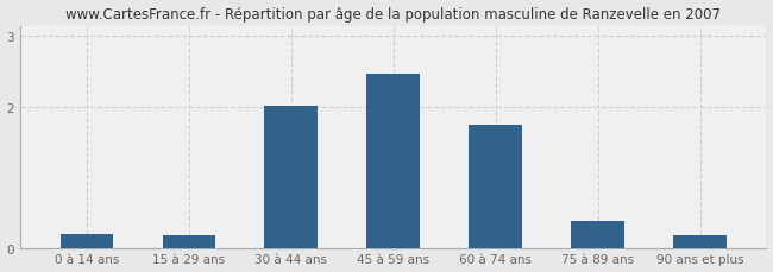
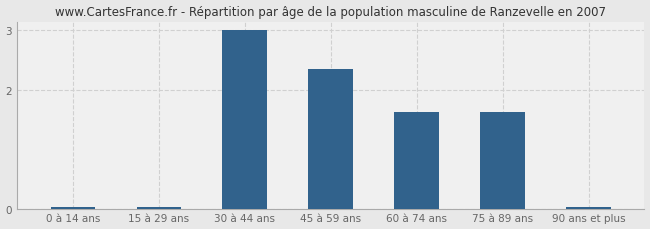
0 à 14 ans: 0.20 -> 0.03
15 à 29 ans: 0.18 -> 0.03
30 à 44 ans: 2.02 -> 3.00
45 à 59 ans: 2.46 -> 2.35
60 à 74 ans: 1.74 -> 1.62
75 à 89 ans: 0.38 -> 1.62
90 ans et plus: 0.18 -> 0.03
